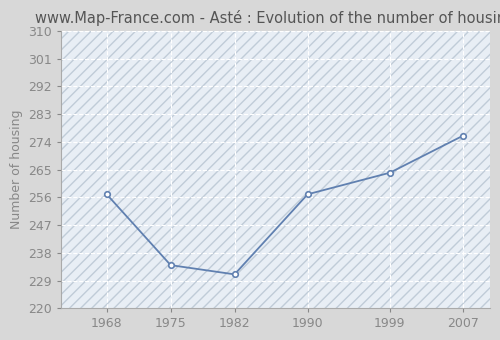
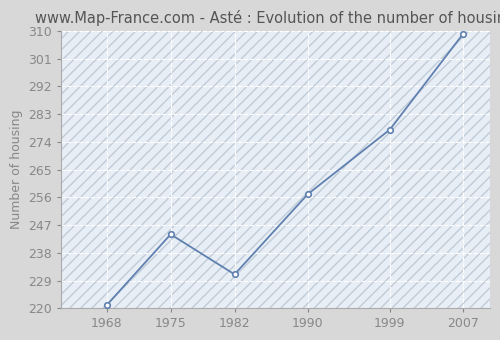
1968: 257 -> 221
1975: 234 -> 244
1999: 264 -> 278
2007: 276 -> 309
